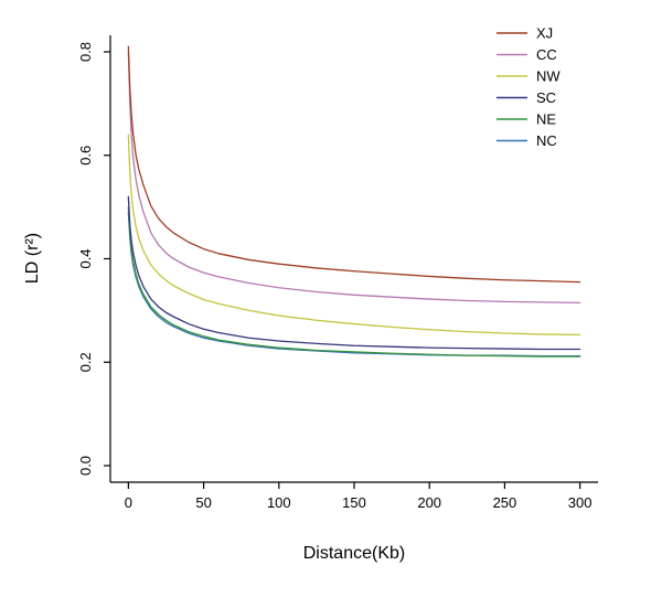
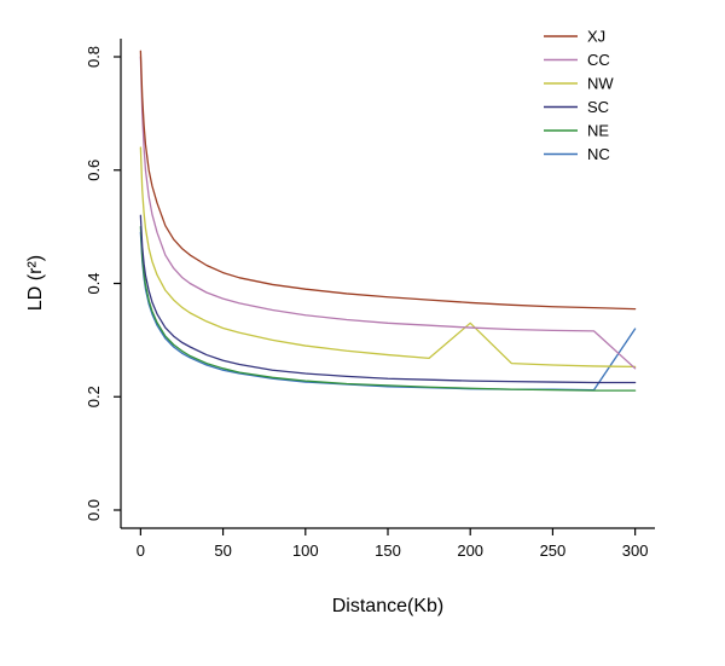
NW/200: 0.26 -> 0.33
CC/300: 0.32 -> 0.25
NC/300: 0.21 -> 0.32
